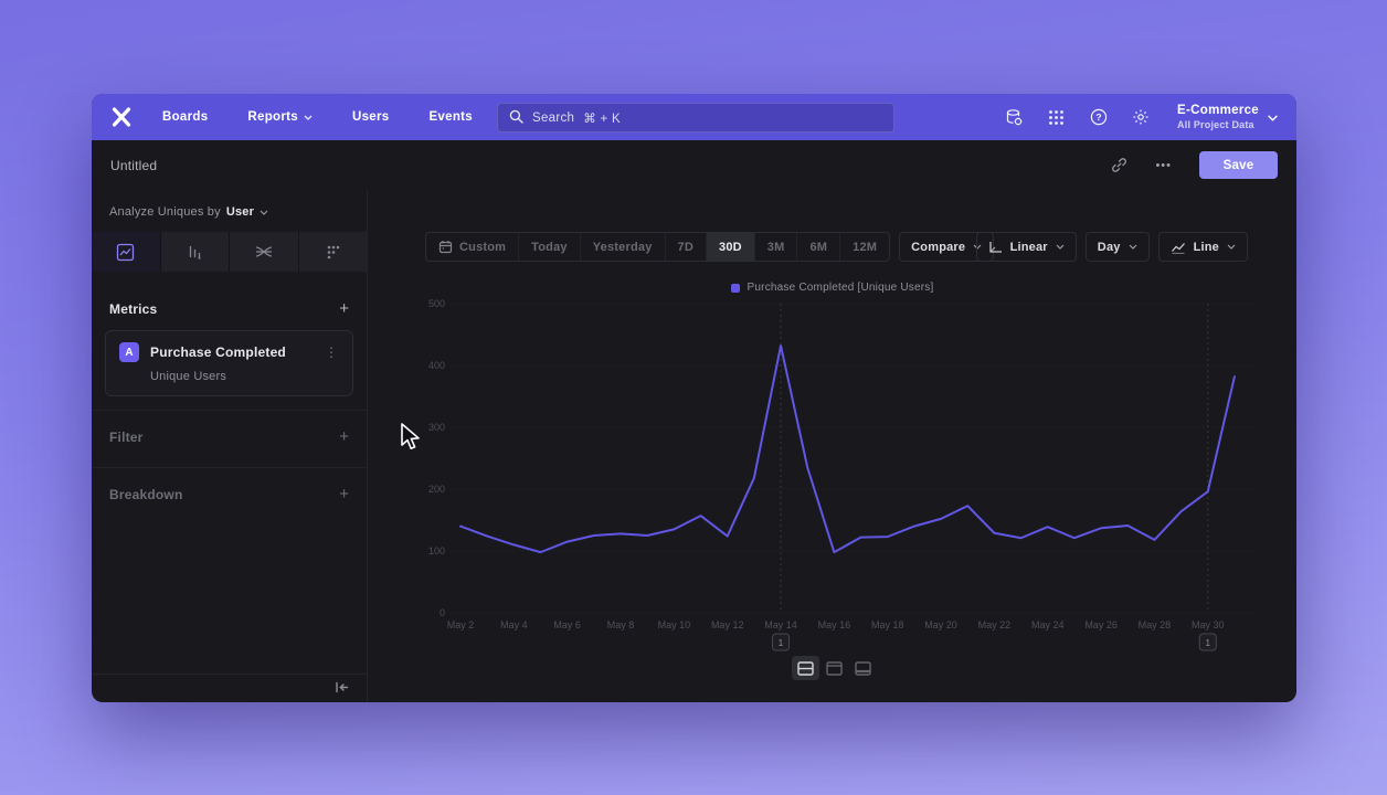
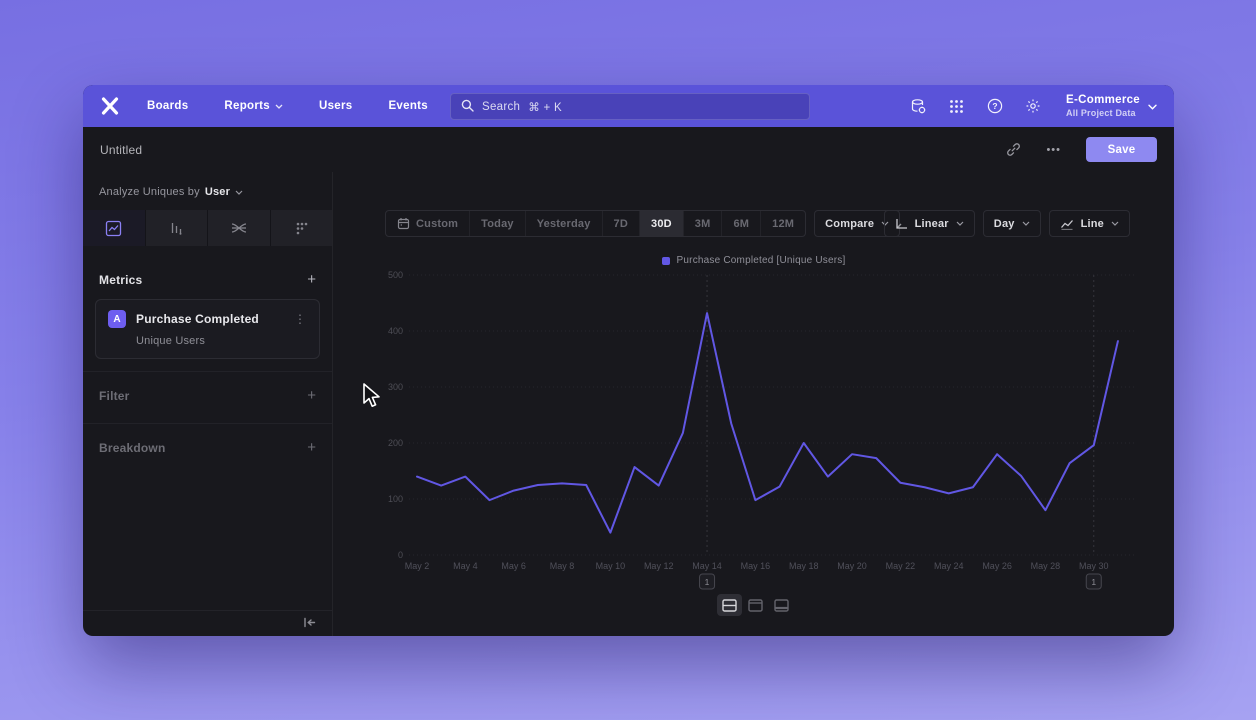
May 4: 110 -> 140
May 10: 140 -> 40
May 18: 120 -> 200
May 20: 150 -> 180
May 24: 140 -> 110
May 26: 140 -> 180
May 28: 120 -> 80
